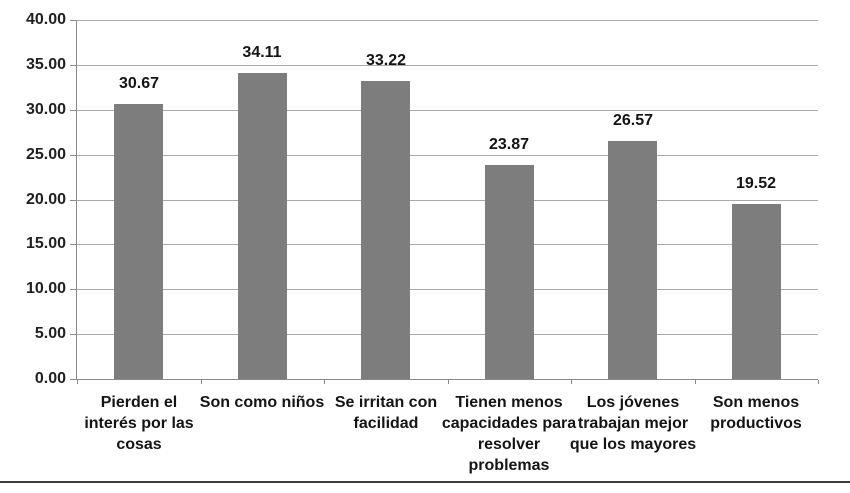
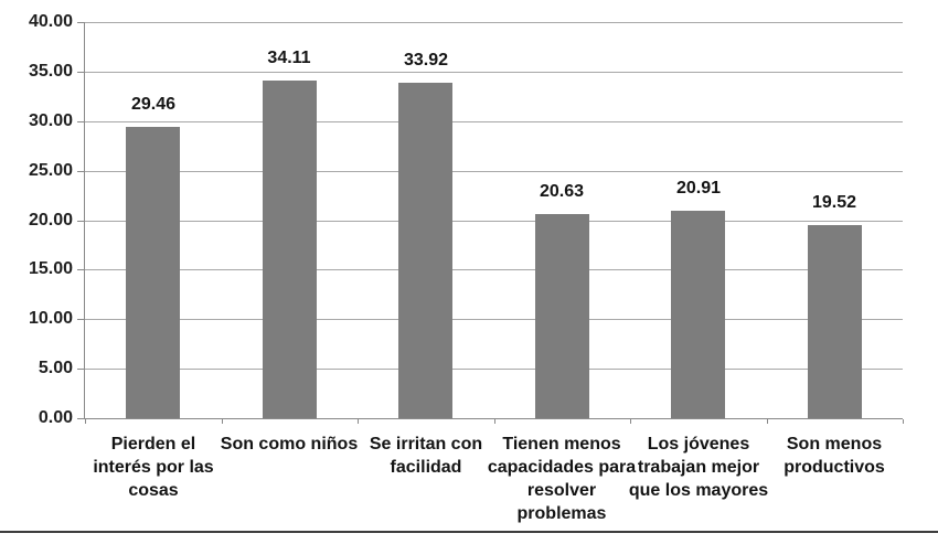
Pierden el interés por las cosas: 30.67 -> 29.46
Se irritan con facilidad: 33.22 -> 33.92
Tienen menos capacidades para resolver problemas: 23.87 -> 20.63
Los jóvenes trabajan mejor que los mayores: 26.57 -> 20.91
